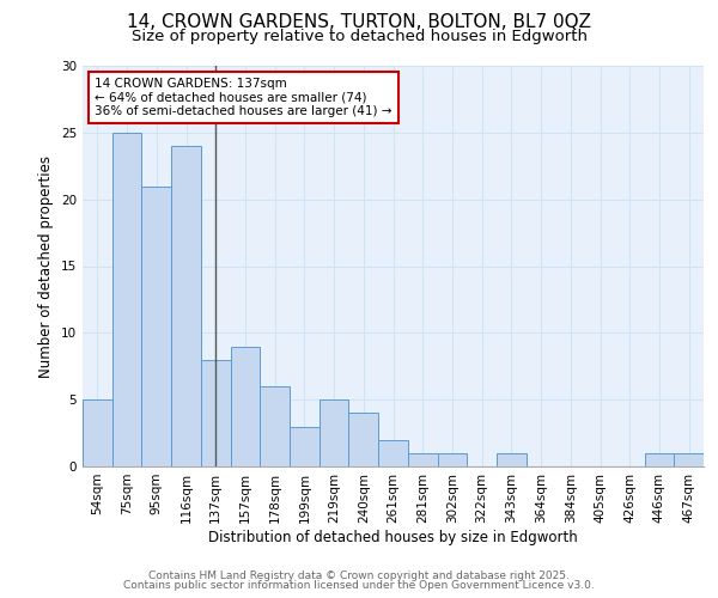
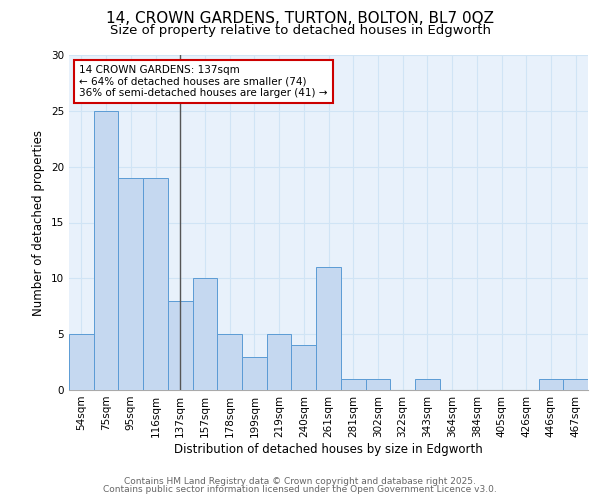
95sqm: 21 -> 19
116sqm: 24 -> 19
157sqm: 9 -> 10
178sqm: 6 -> 5
261sqm: 2 -> 11
